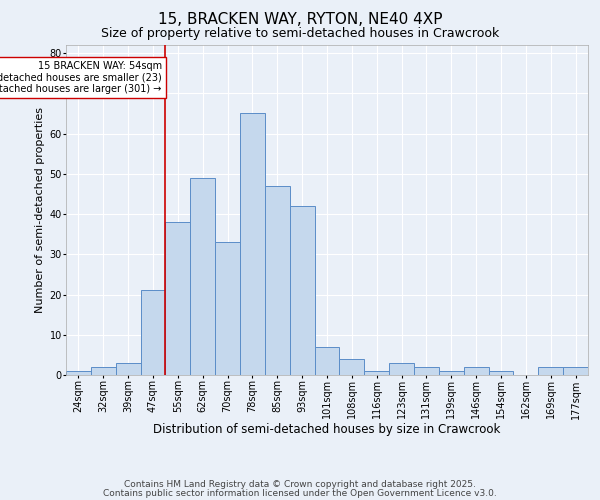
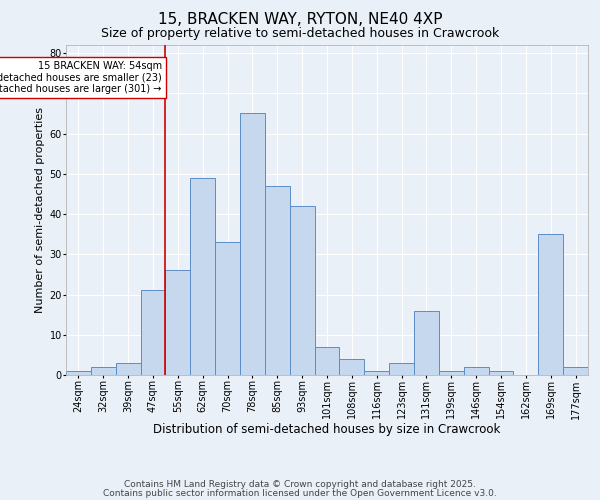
55sqm: 38 -> 26
131sqm: 2 -> 16
169sqm: 2 -> 35
